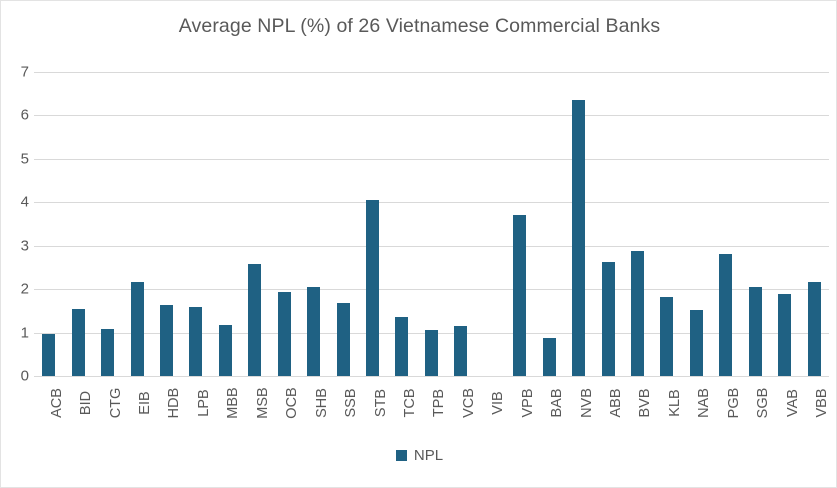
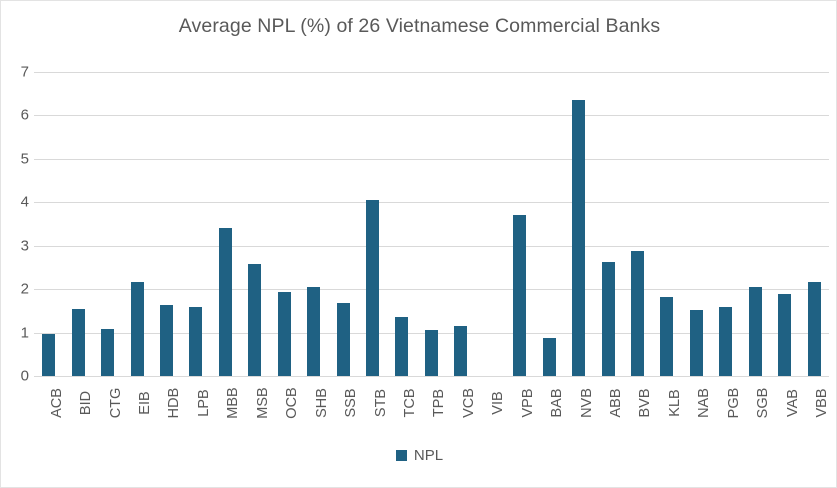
MBB: 1.2 -> 3.4
PGB: 2.8 -> 1.6
